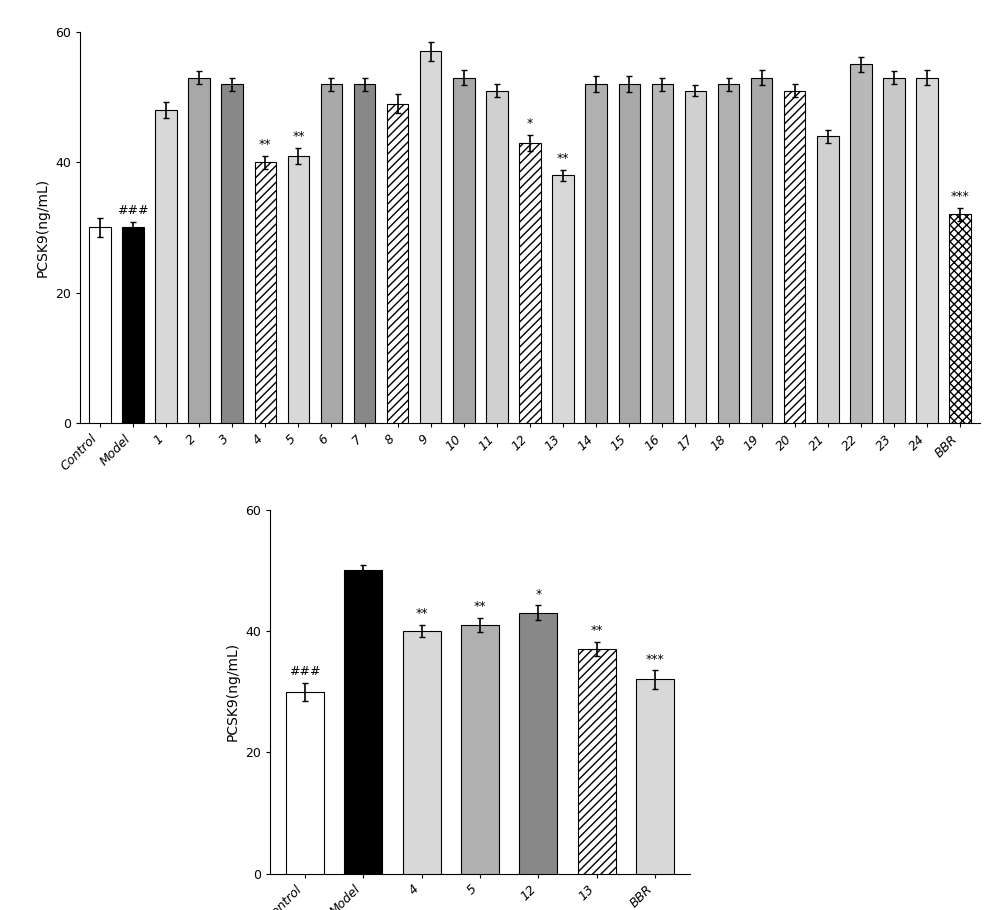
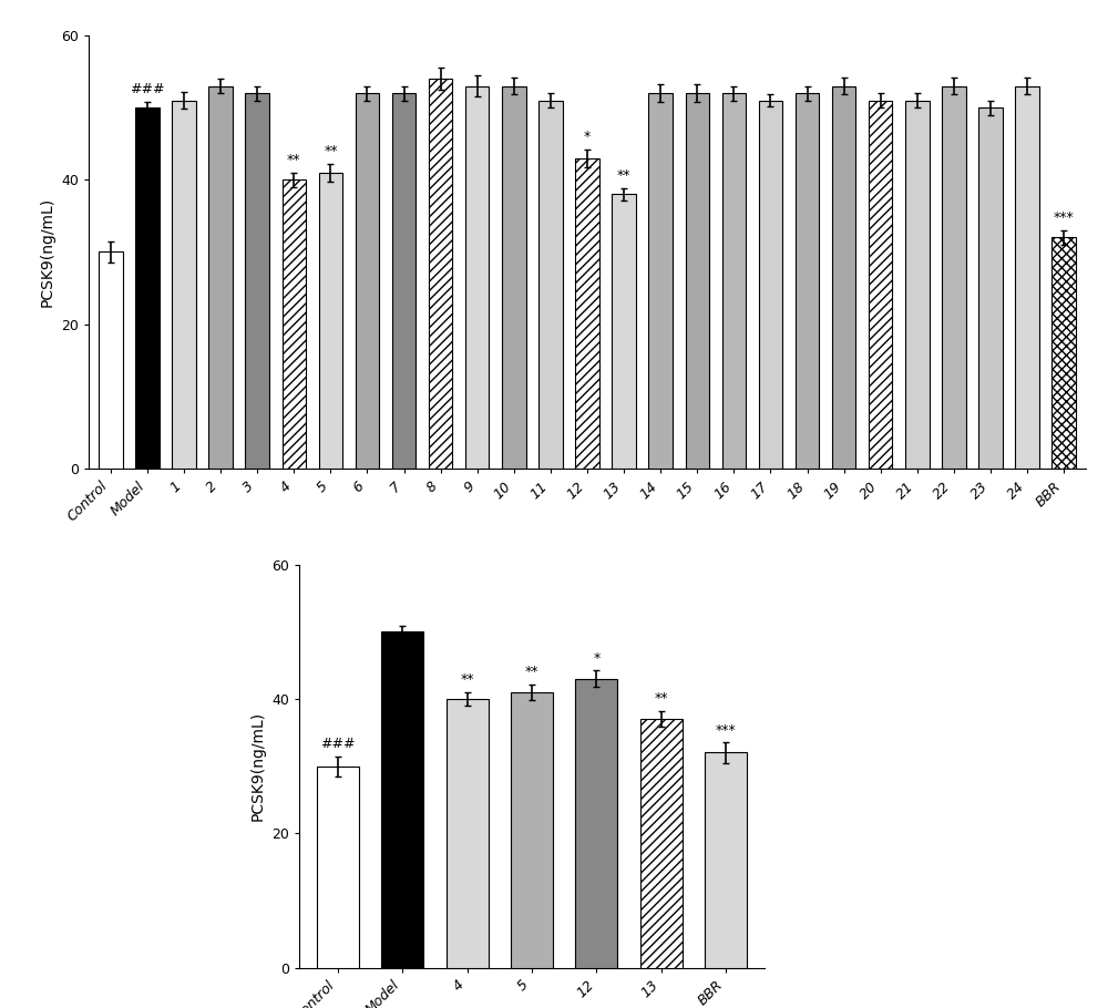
Model: 30 -> 50
1: 48 -> 51
8: 49 -> 54
9: 57 -> 53
21: 44 -> 51
22: 55 -> 53
23: 53 -> 50
